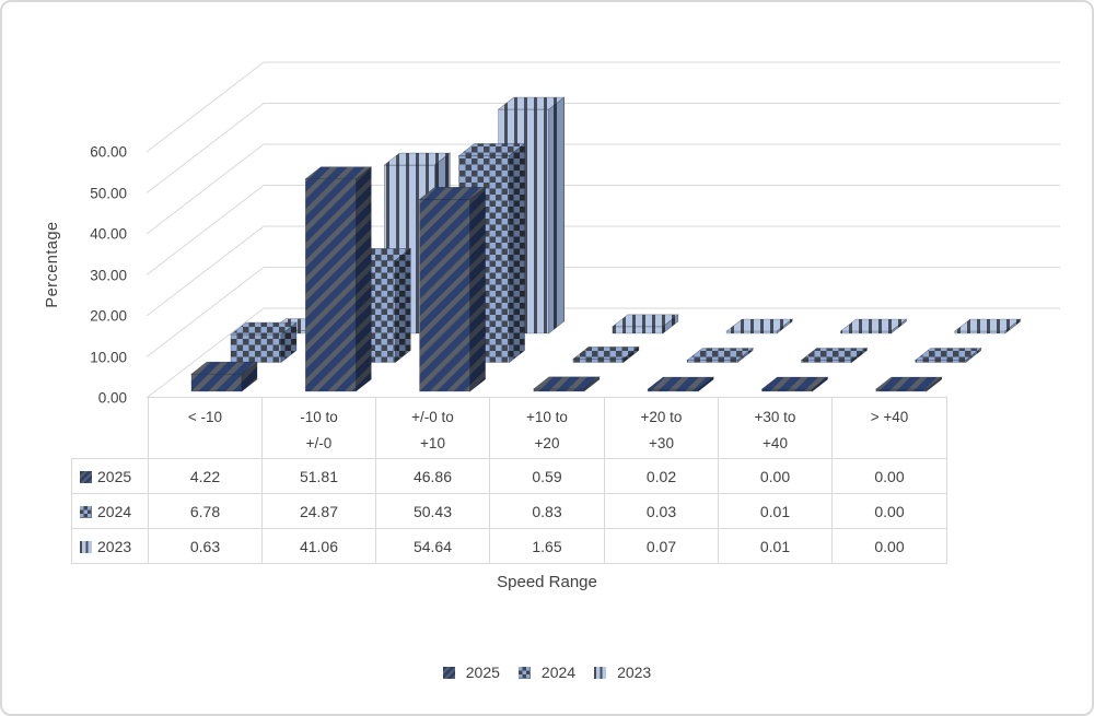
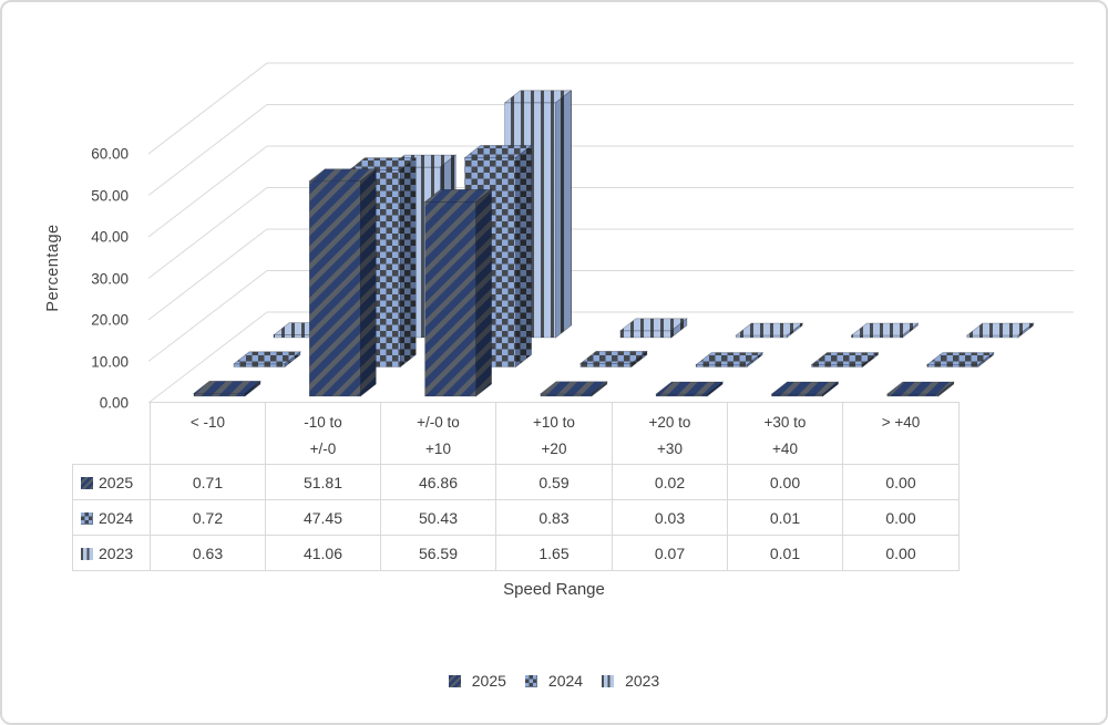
2025/< -10: 4.22 -> 0.71
2024/< -10: 6.78 -> 0.72
2024/-10 to +/-0: 24.87 -> 47.45
2023/+/-0 to +10: 54.64 -> 56.59
